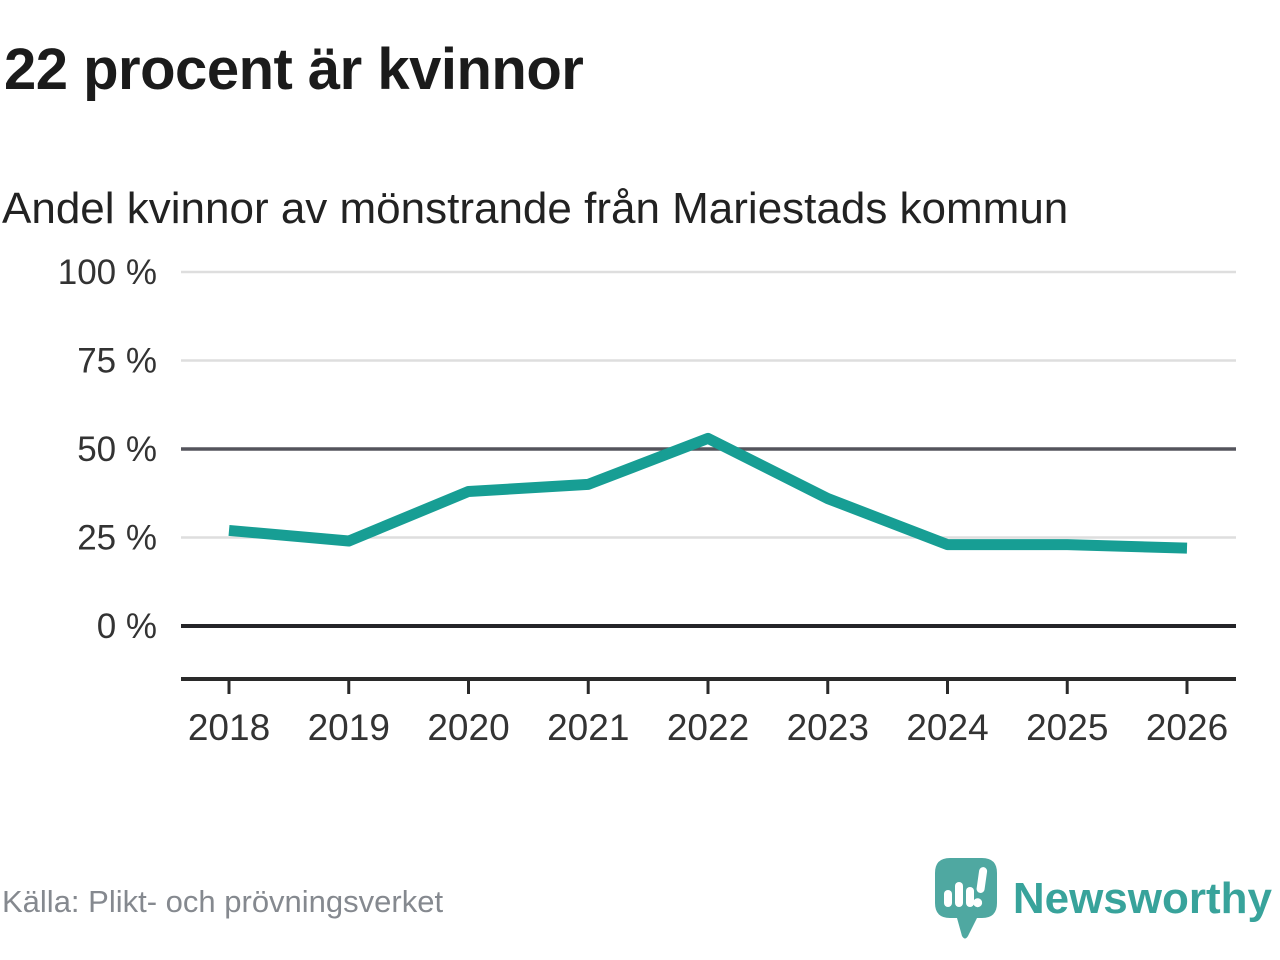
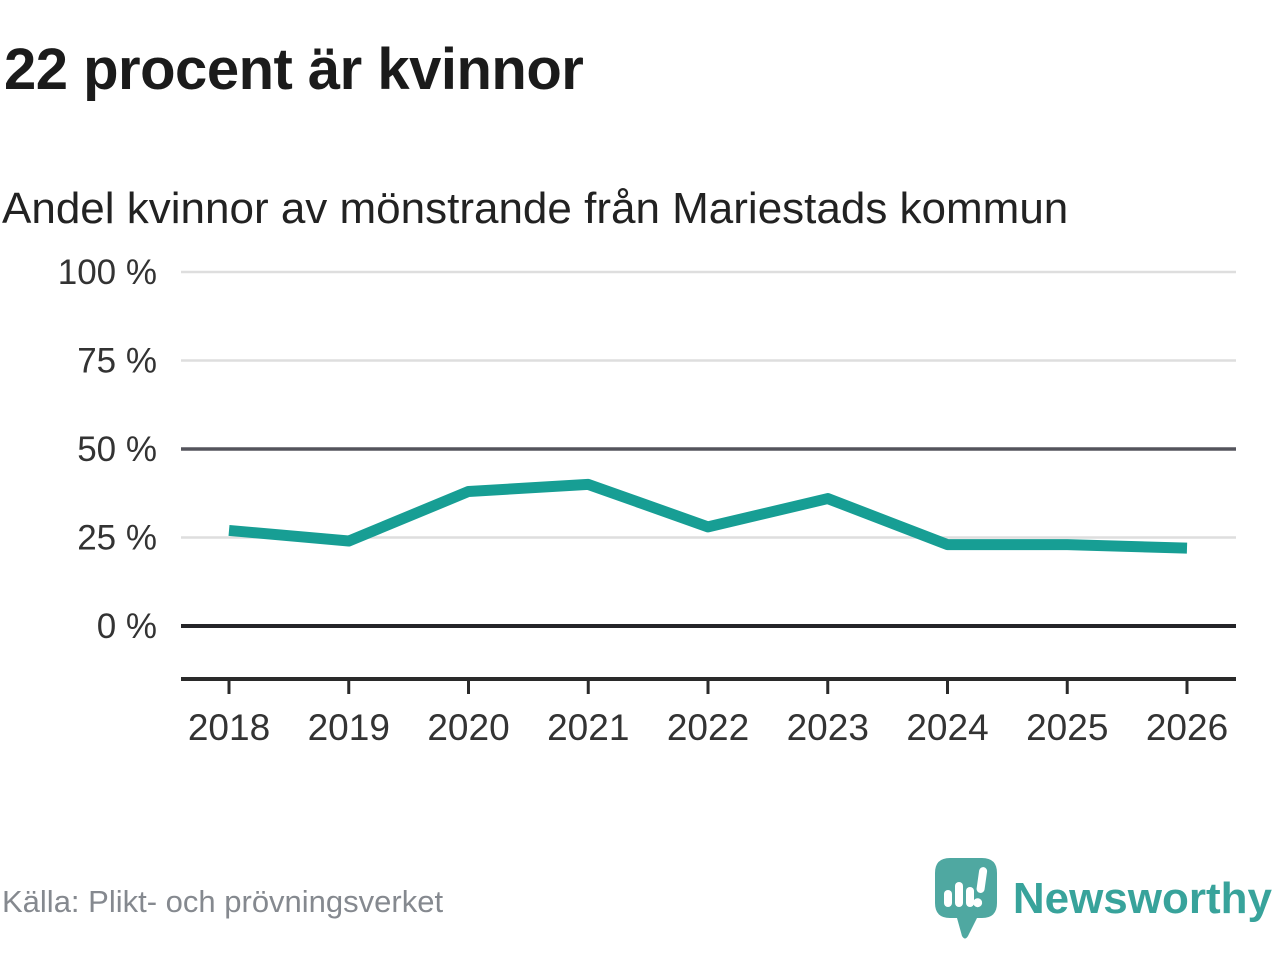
2022: 53% -> 28%
